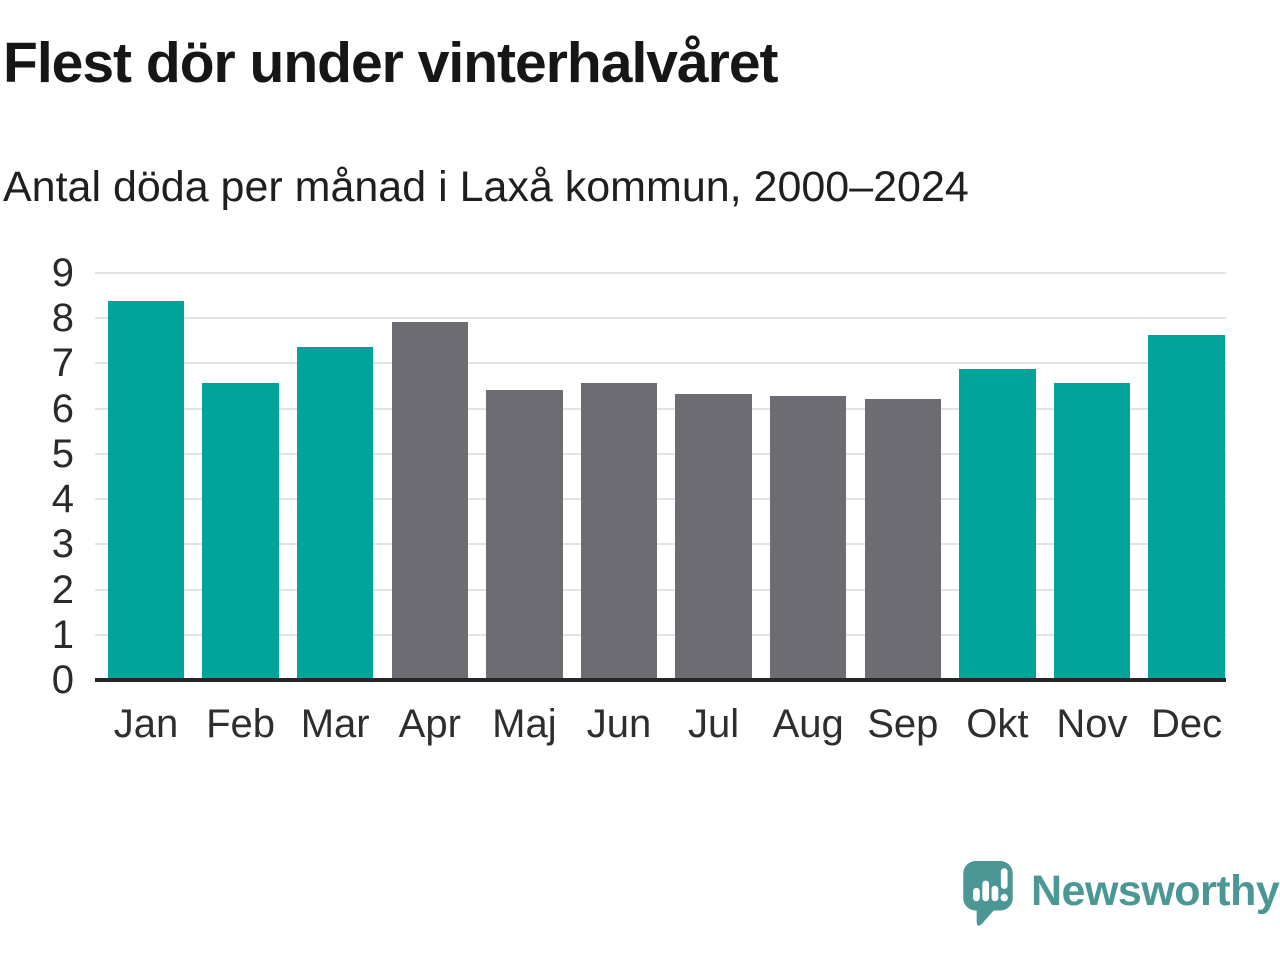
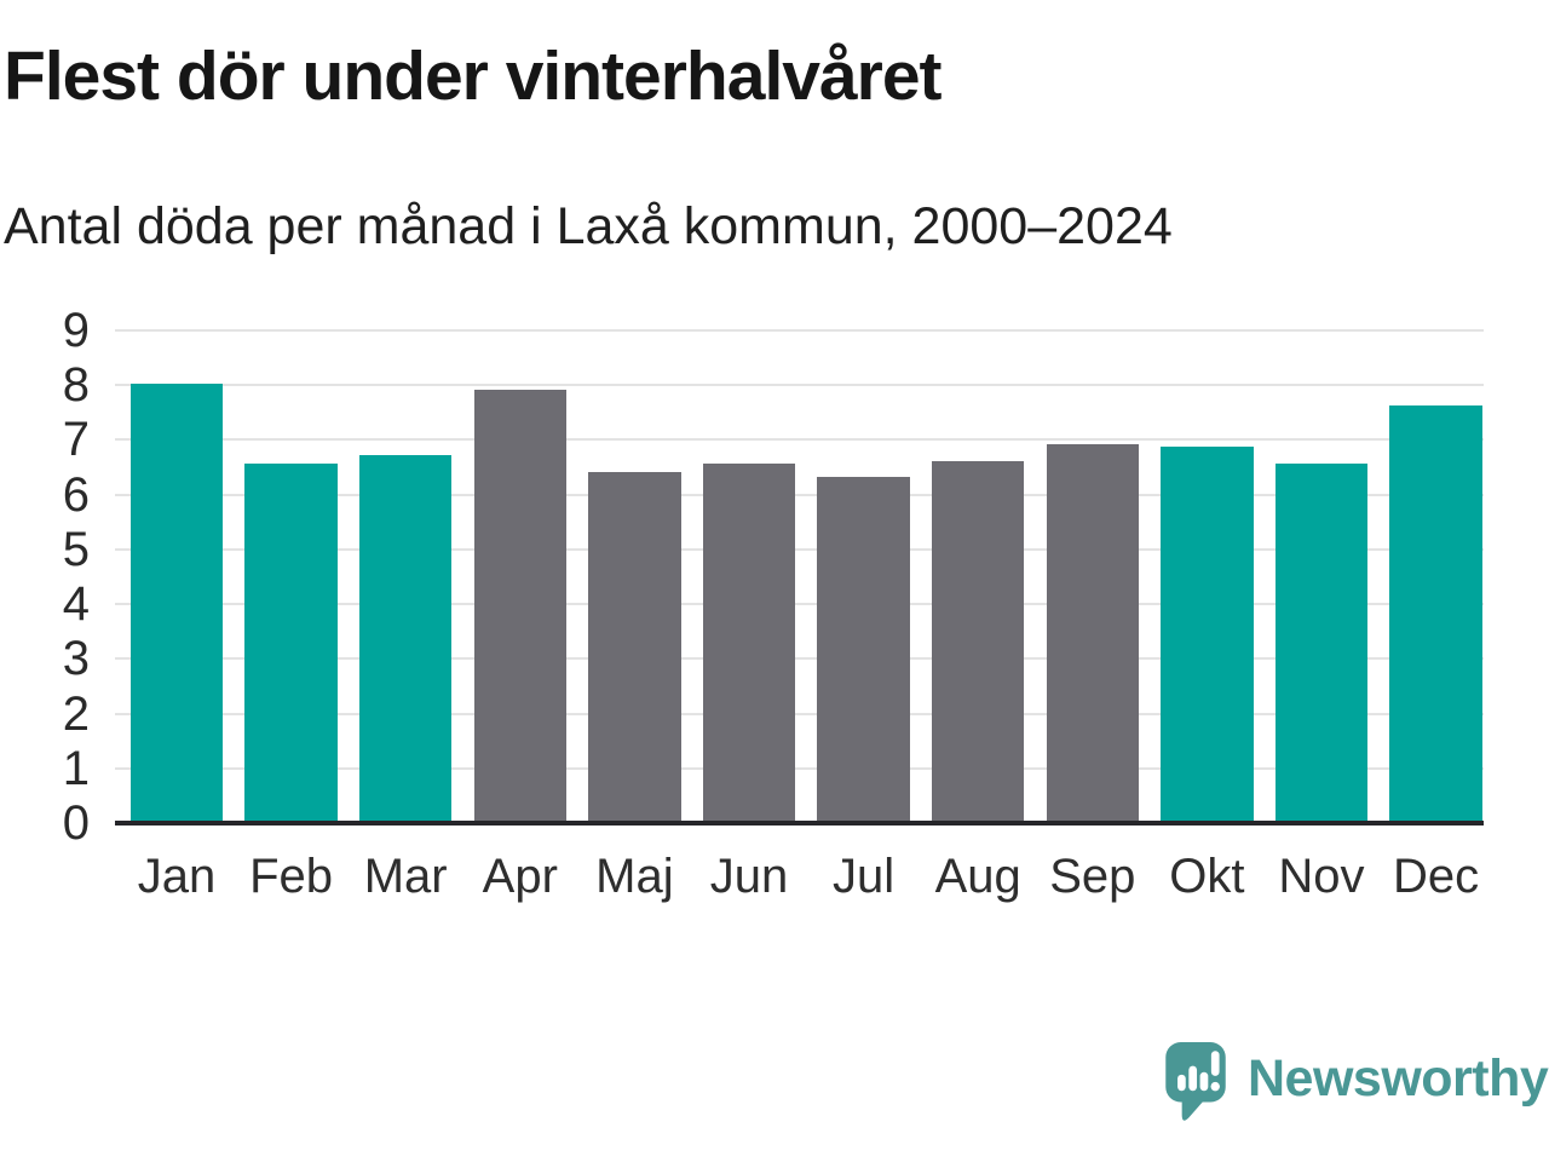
Jan: 8.3 -> 8.0
Mar: 7.3 -> 6.7
Aug: 6.2 -> 6.6
Sep: 6.2 -> 6.9
